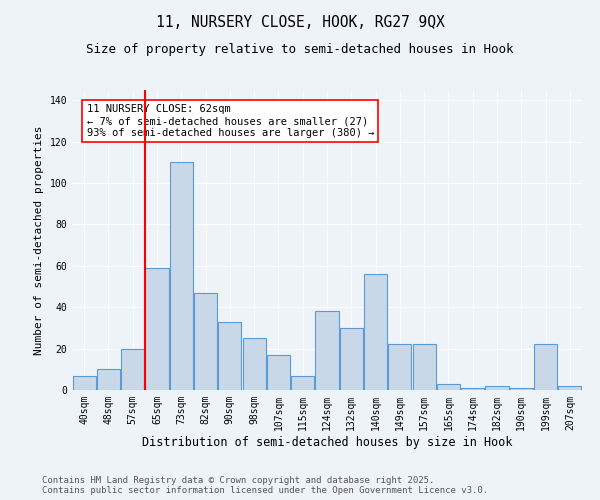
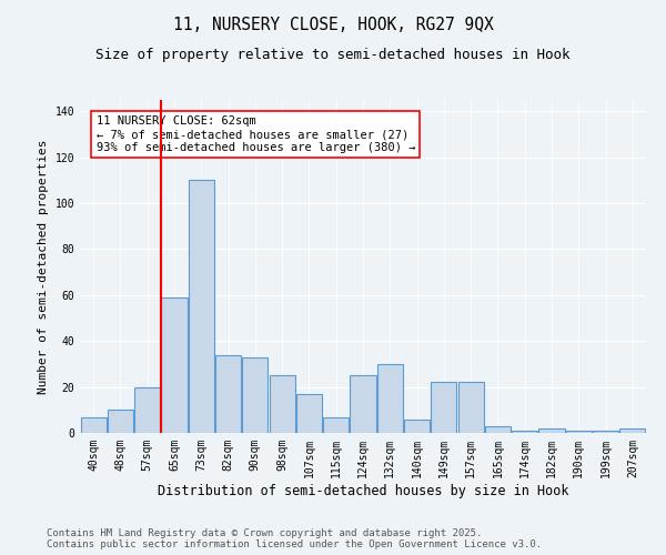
82sqm: 47 -> 34
124sqm: 38 -> 25
140sqm: 56 -> 6
199sqm: 22 -> 1
